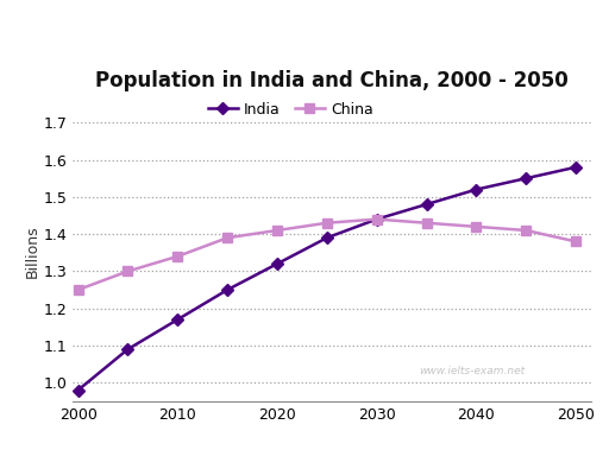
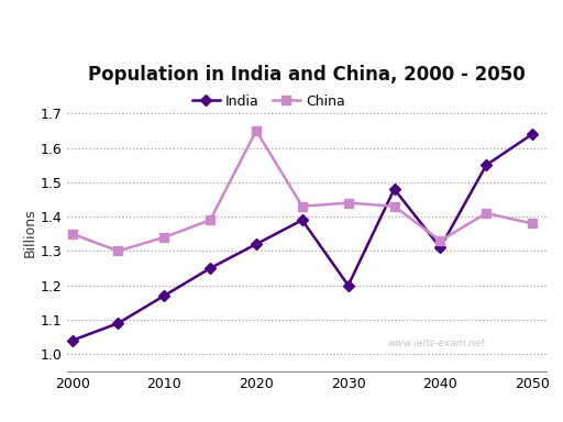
India/2000: 0.98 -> 1.04
China/2000: 1.25 -> 1.35
China/2020: 1.41 -> 1.65
India/2030: 1.44 -> 1.20
India/2040: 1.52 -> 1.31
China/2040: 1.42 -> 1.33
India/2050: 1.58 -> 1.64
